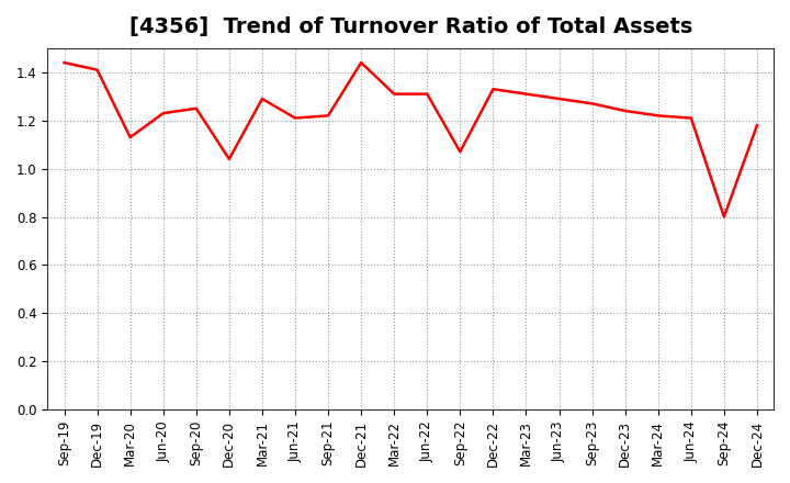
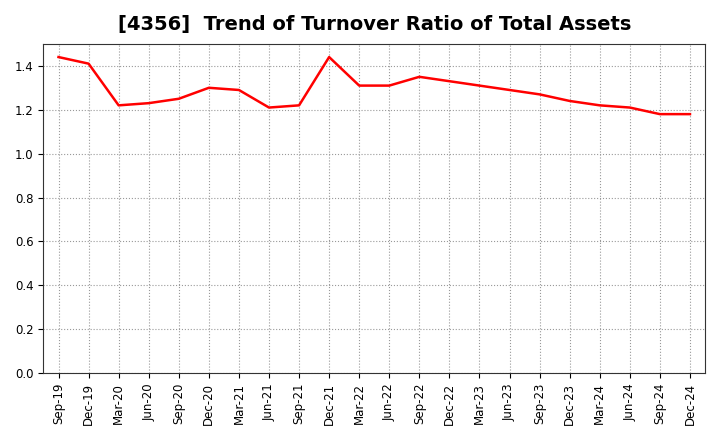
Mar-20: 1.13 -> 1.22
Dec-20: 1.04 -> 1.30
Sep-22: 1.07 -> 1.35
Sep-24: 0.80 -> 1.18
